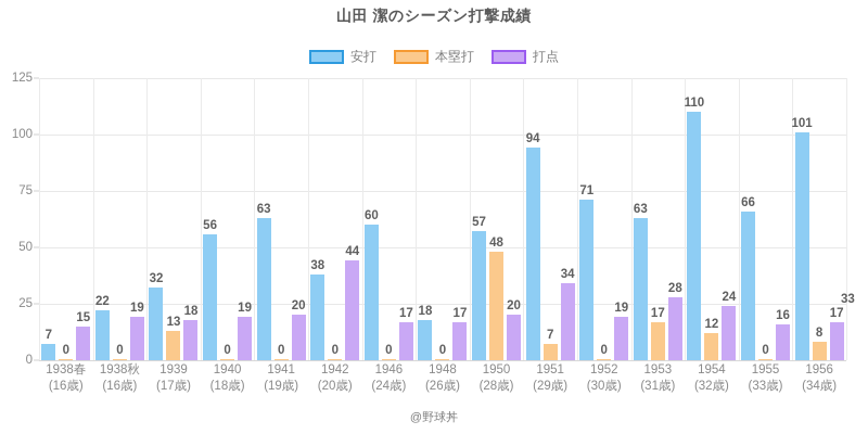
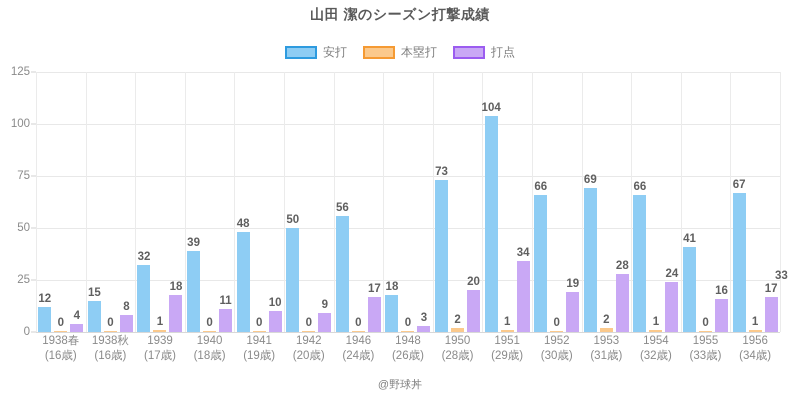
安打/1938春 (16歳): 7 -> 12
打点/1938春 (16歳): 15 -> 4
安打/1938秋 (16歳): 22 -> 15
打点/1938秋 (16歳): 19 -> 8
本塁打/1939 (17歳): 13 -> 1
安打/1940 (18歳): 56 -> 39
打点/1940 (18歳): 19 -> 11
安打/1941 (19歳): 63 -> 48
打点/1941 (19歳): 20 -> 10
安打/1942 (20歳): 38 -> 50
打点/1942 (20歳): 44 -> 9
安打/1946 (24歳): 60 -> 56
打点/1948 (26歳): 17 -> 3
安打/1950 (28歳): 57 -> 73
本塁打/1950 (28歳): 48 -> 2
安打/1951 (29歳): 94 -> 104
本塁打/1951 (29歳): 7 -> 1
安打/1952 (30歳): 71 -> 66
安打/1953 (31歳): 63 -> 69
本塁打/1953 (31歳): 17 -> 2
安打/1954 (32歳): 110 -> 66
本塁打/1954 (32歳): 12 -> 1
安打/1955 (33歳): 66 -> 41
安打/1956 (34歳): 101 -> 67
本塁打/1956 (34歳): 8 -> 1
